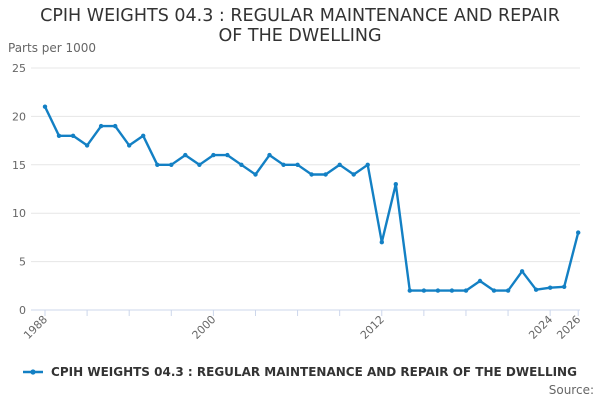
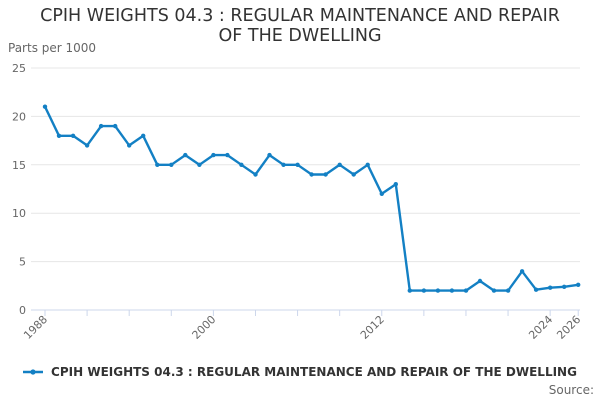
2012: 7 -> 12
2026: 8 -> 3
